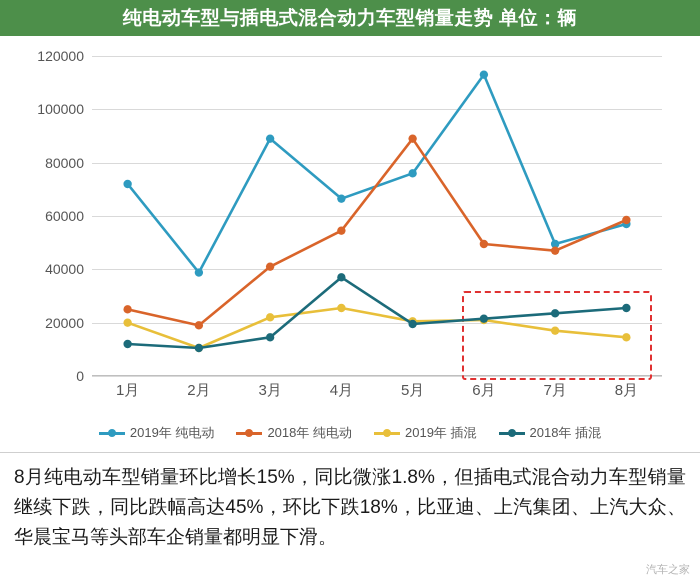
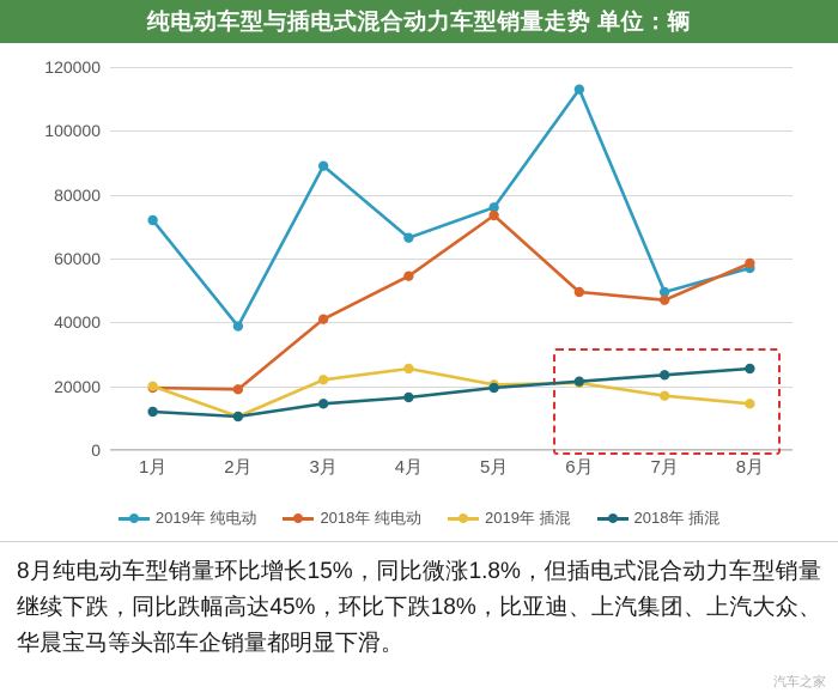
2018年 纯电动/1月: 25000 -> 20000
2018年 插混/4月: 37000 -> 16000
2018年 纯电动/5月: 89000 -> 74000
